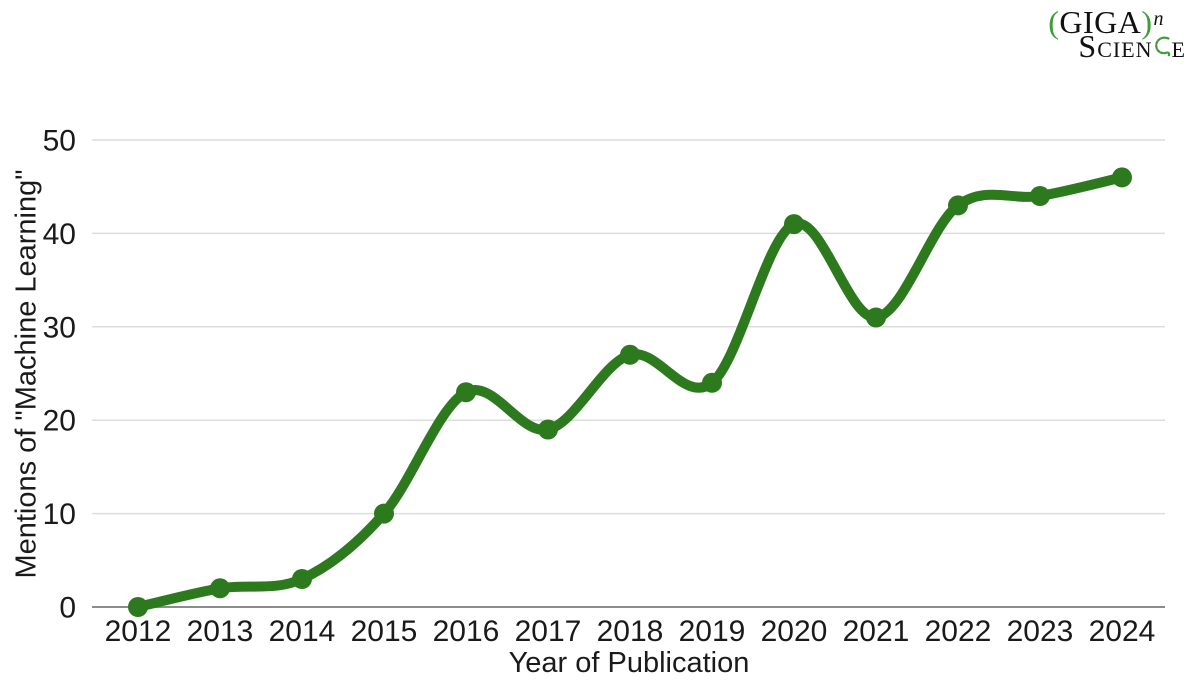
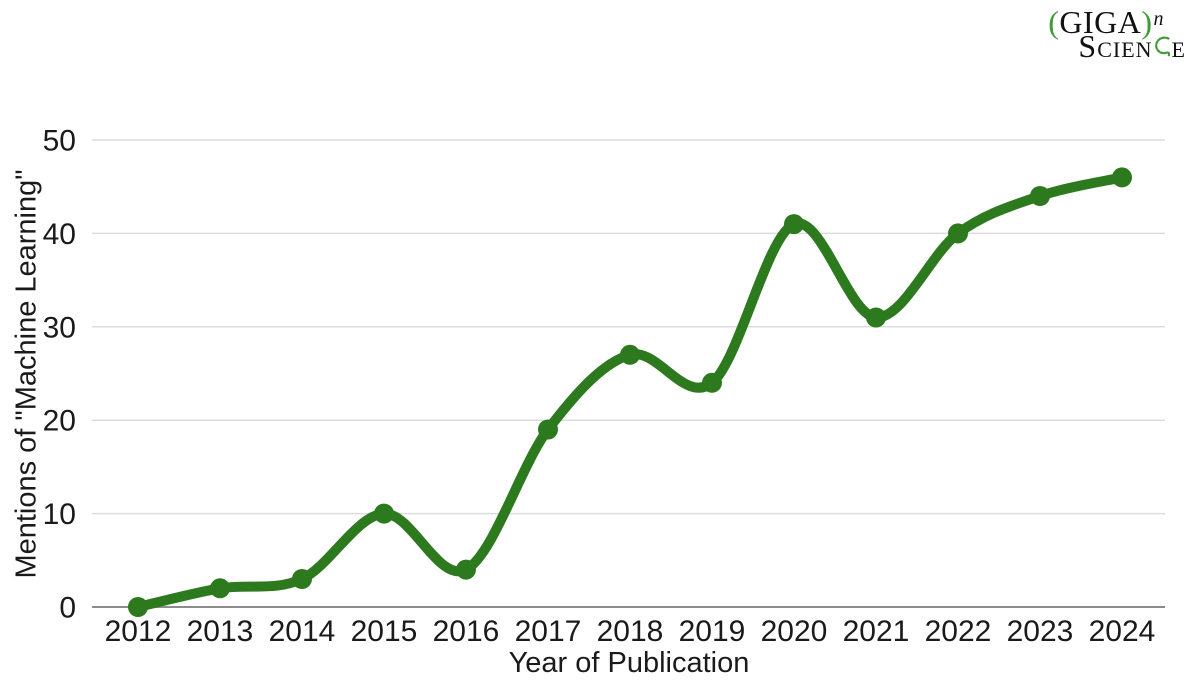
2016: 23 -> 4
2022: 43 -> 40
